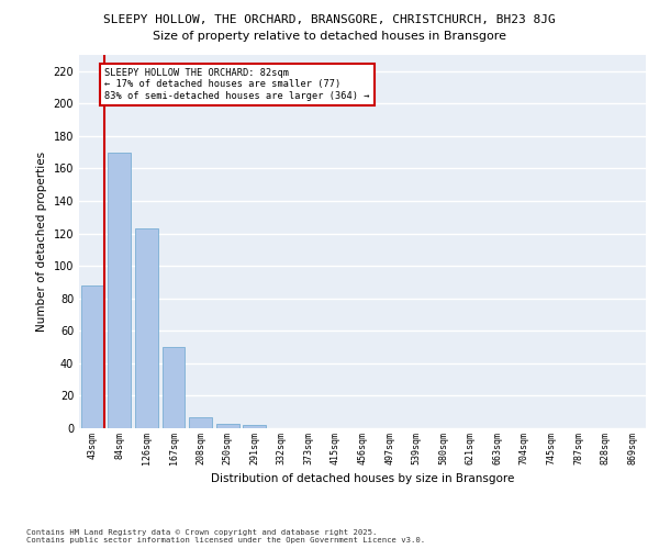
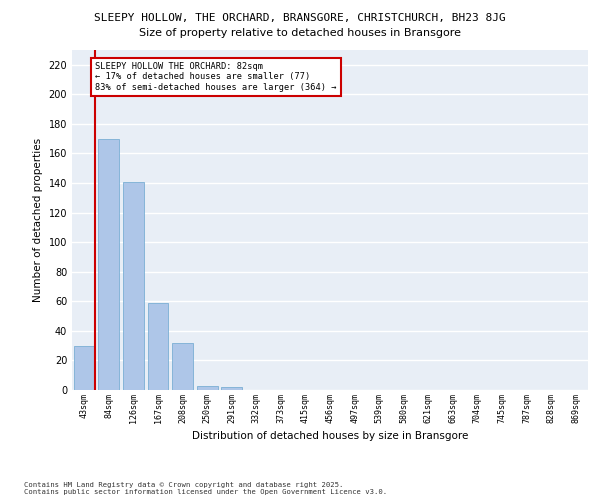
43sqm: 88 -> 30
126sqm: 123 -> 141
167sqm: 50 -> 59
208sqm: 7 -> 32
